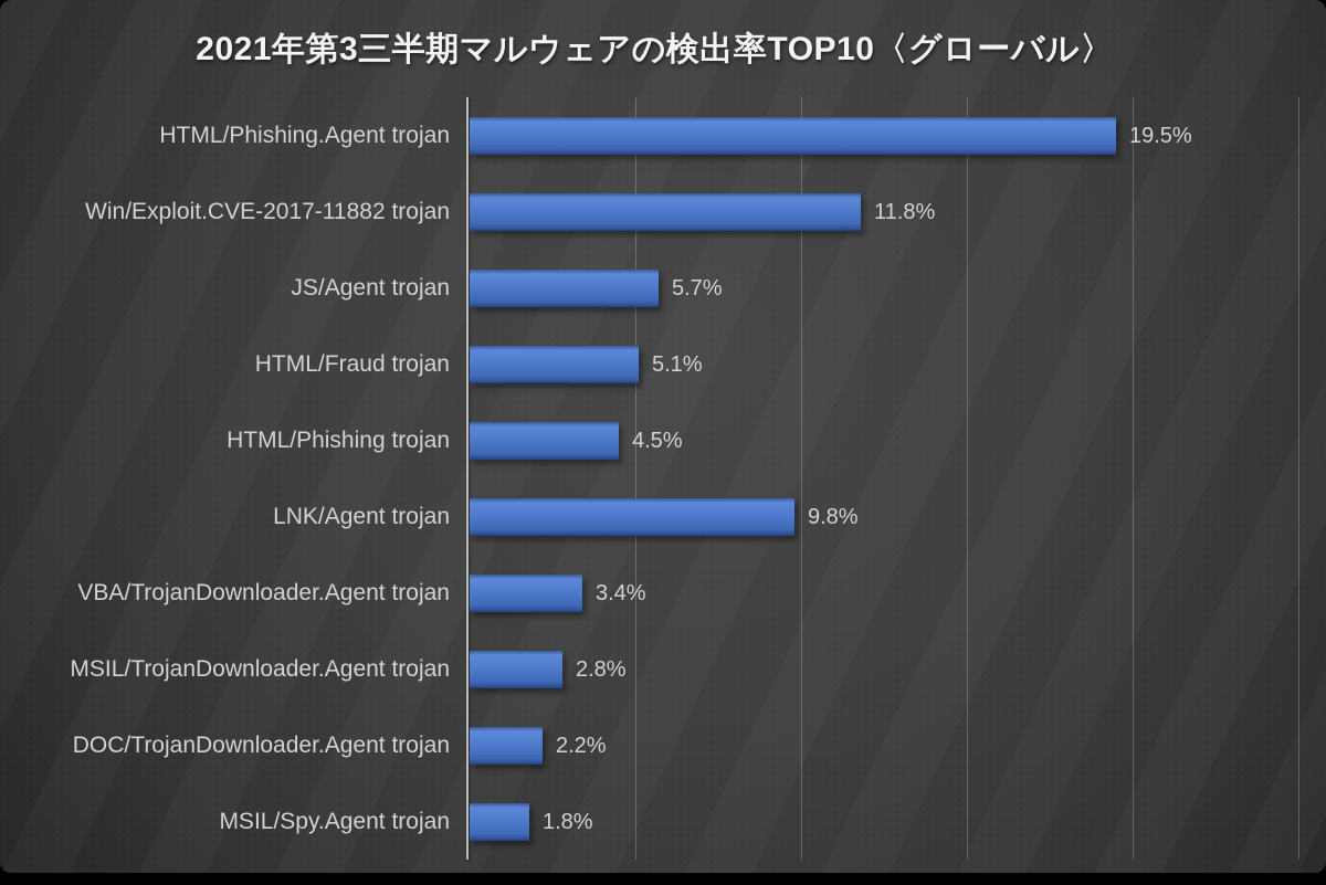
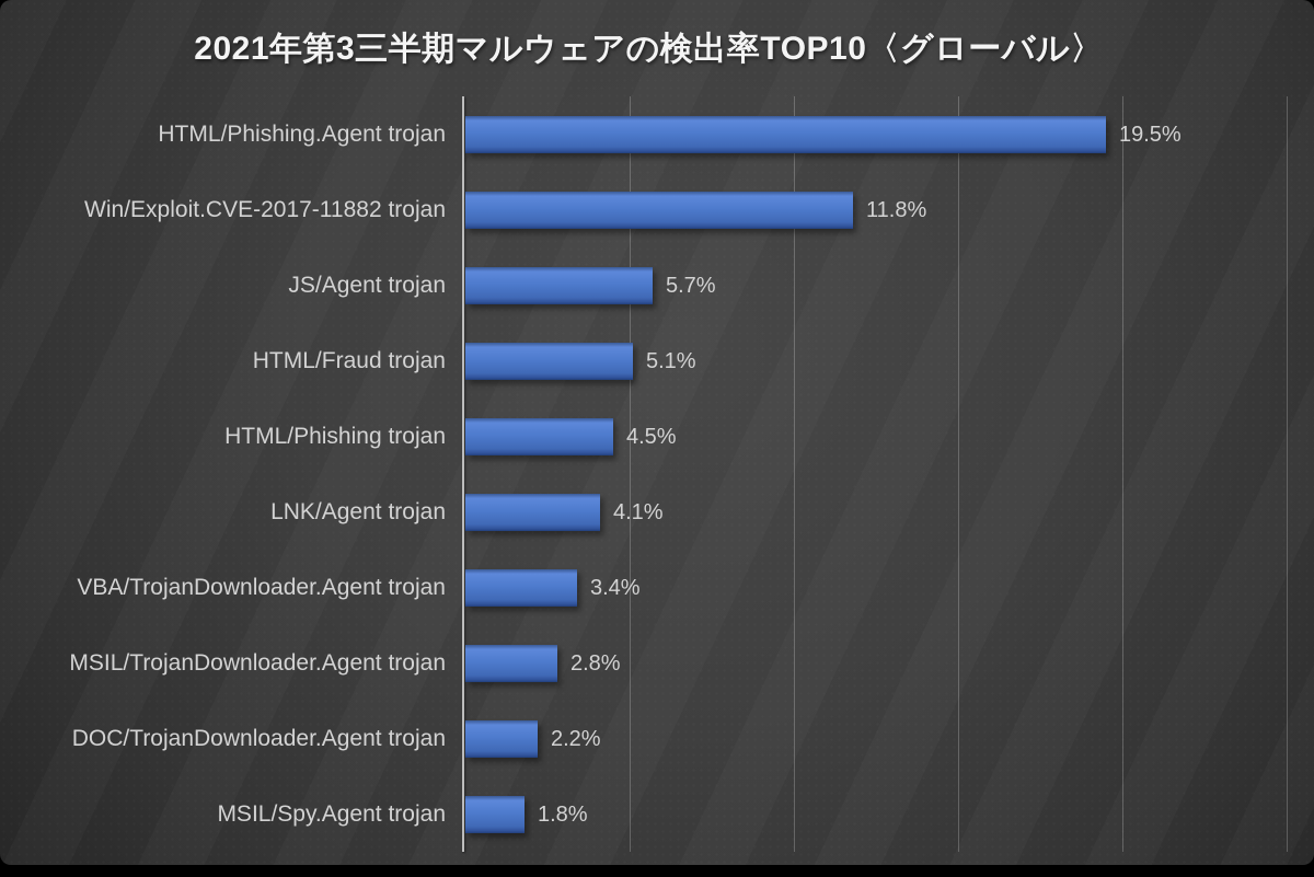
LNK/Agent trojan: 9.8% -> 4.1%
